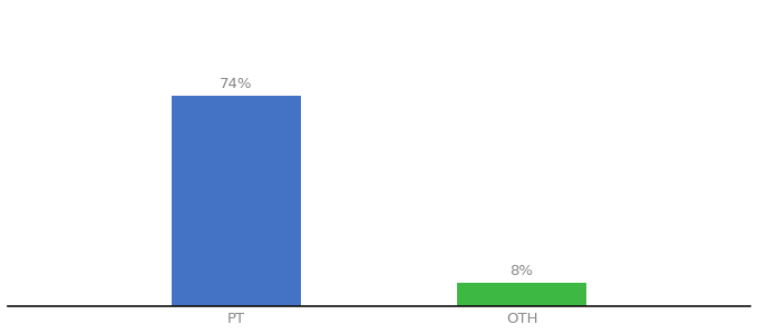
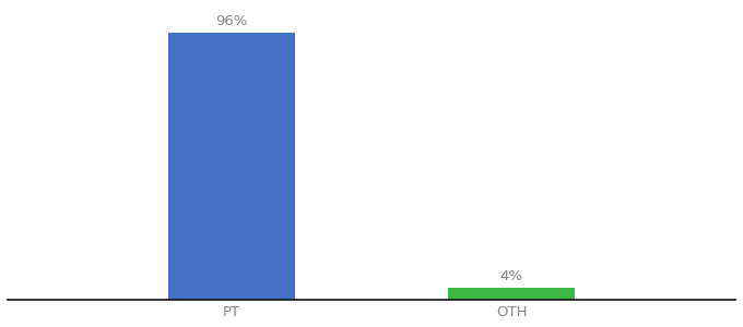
PT: 74% -> 96%
OTH: 8% -> 4%
